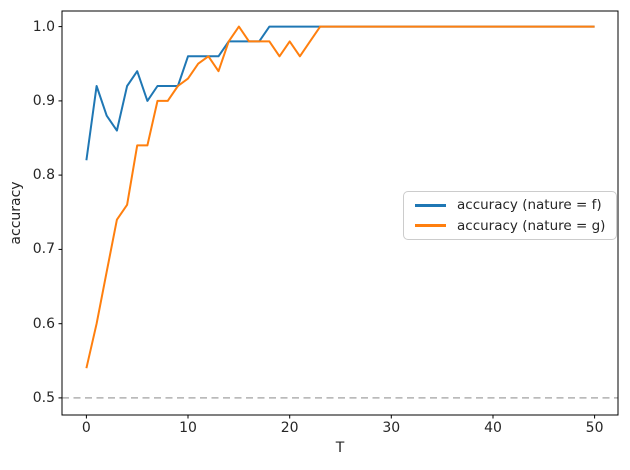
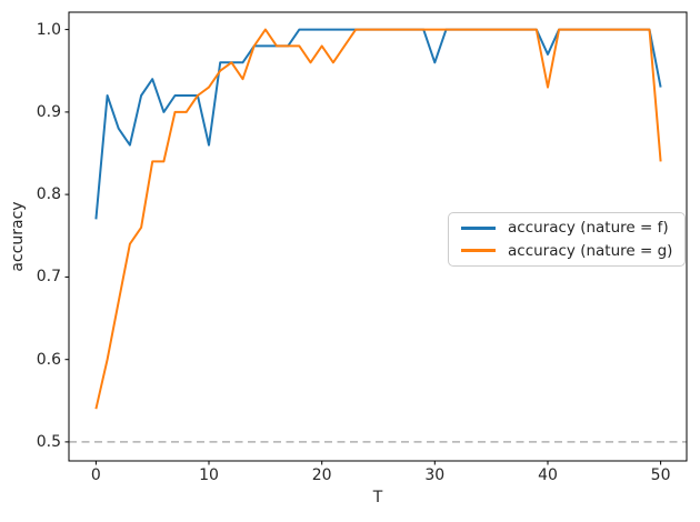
accuracy (nature = f)/0: 0.82 -> 0.77
accuracy (nature = f)/10: 0.96 -> 0.86
accuracy (nature = f)/30: 1.00 -> 0.96
accuracy (nature = f)/40: 1.00 -> 0.97
accuracy (nature = g)/40: 1.00 -> 0.93
accuracy (nature = f)/50: 1.00 -> 0.93
accuracy (nature = g)/50: 1.00 -> 0.84
